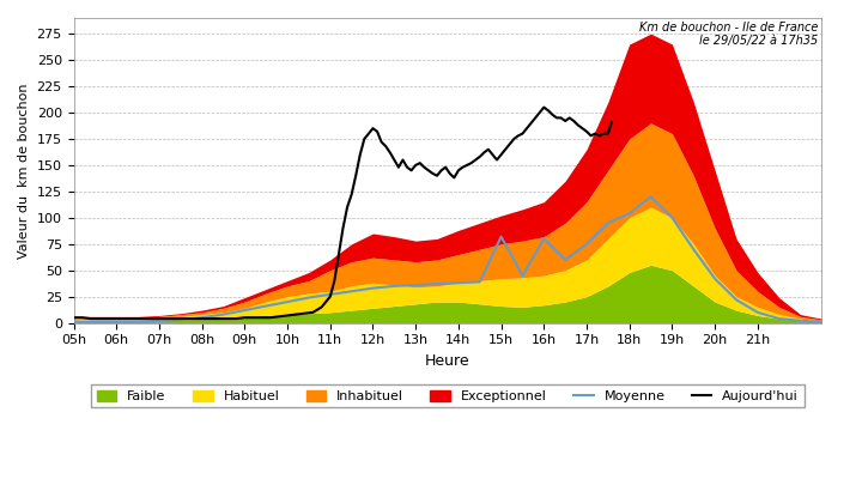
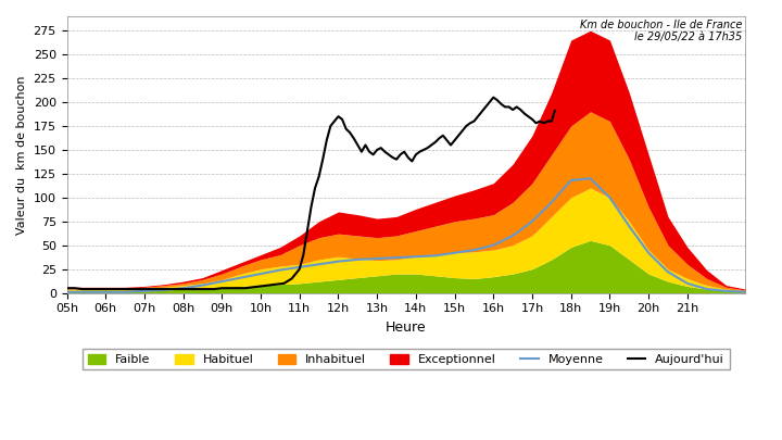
Moyenne/15h: 82 -> 42
Moyenne/16h: 80 -> 50
Moyenne/18h: 104 -> 118
